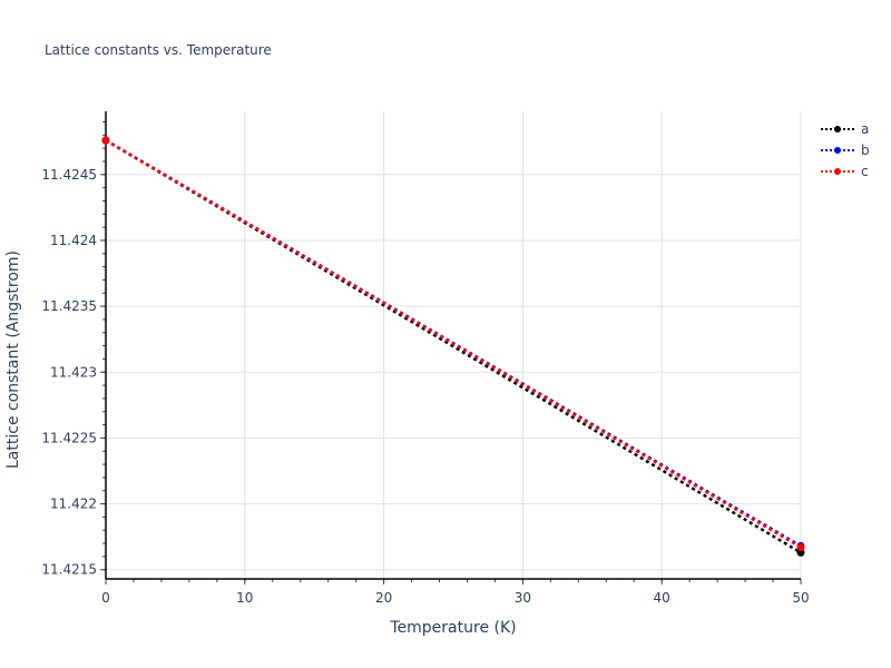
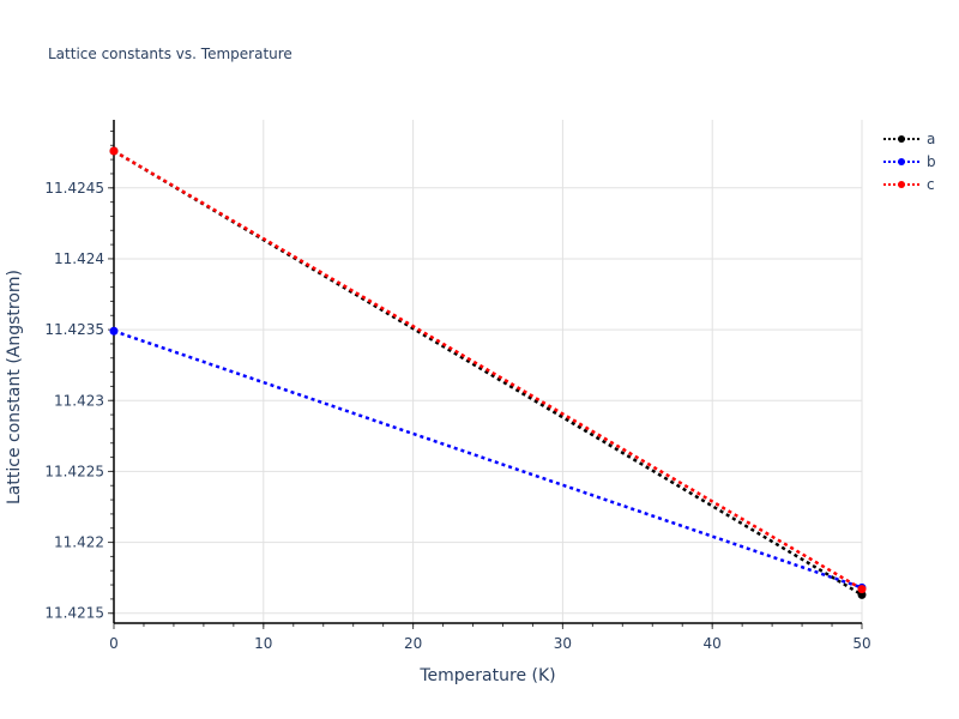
b/0: 11.42476 -> 11.42349
